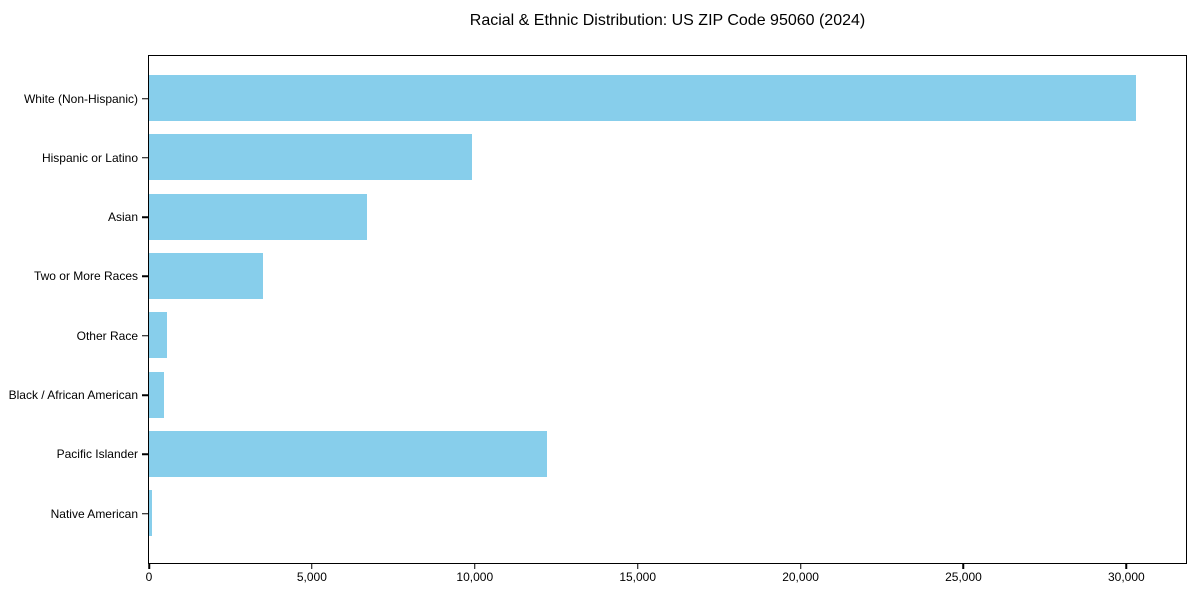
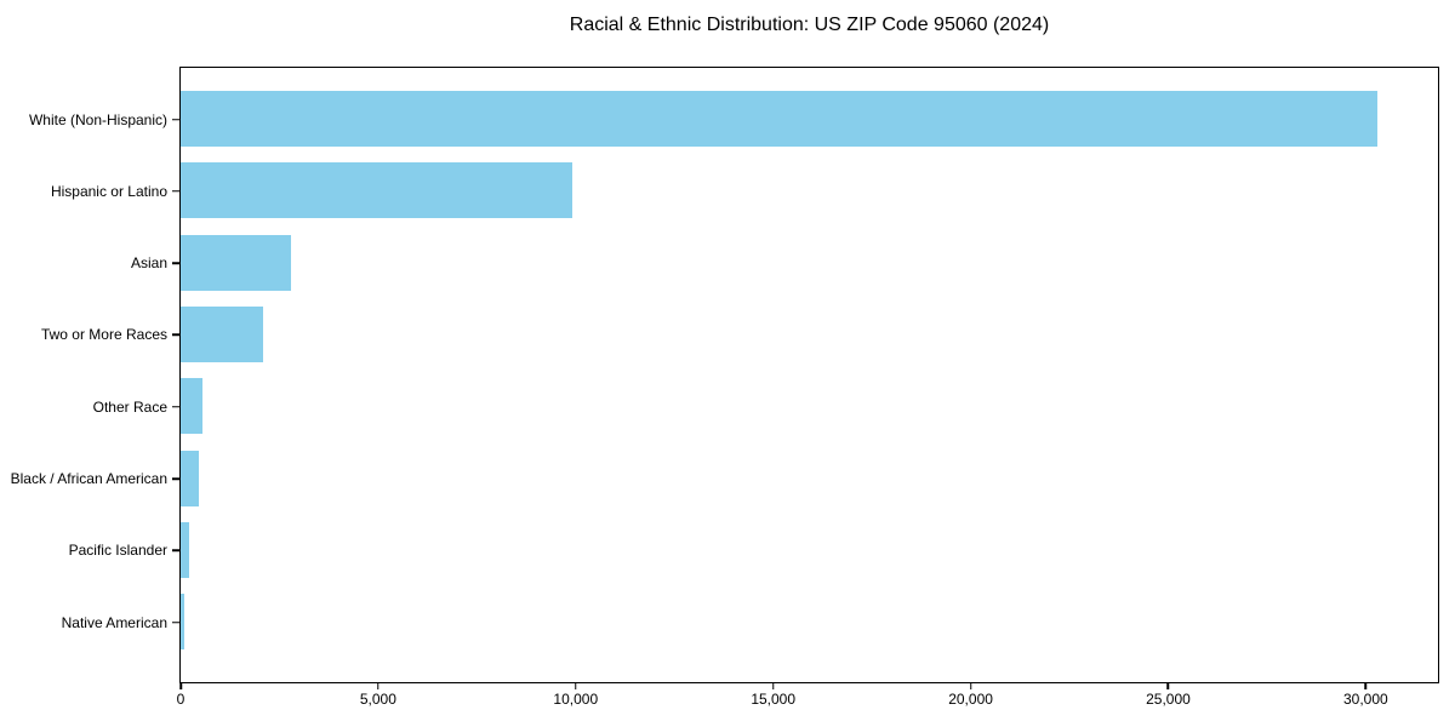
Asian: 6700 -> 2800
Two or More Races: 3500 -> 2100
Pacific Islander: 12200 -> 200
